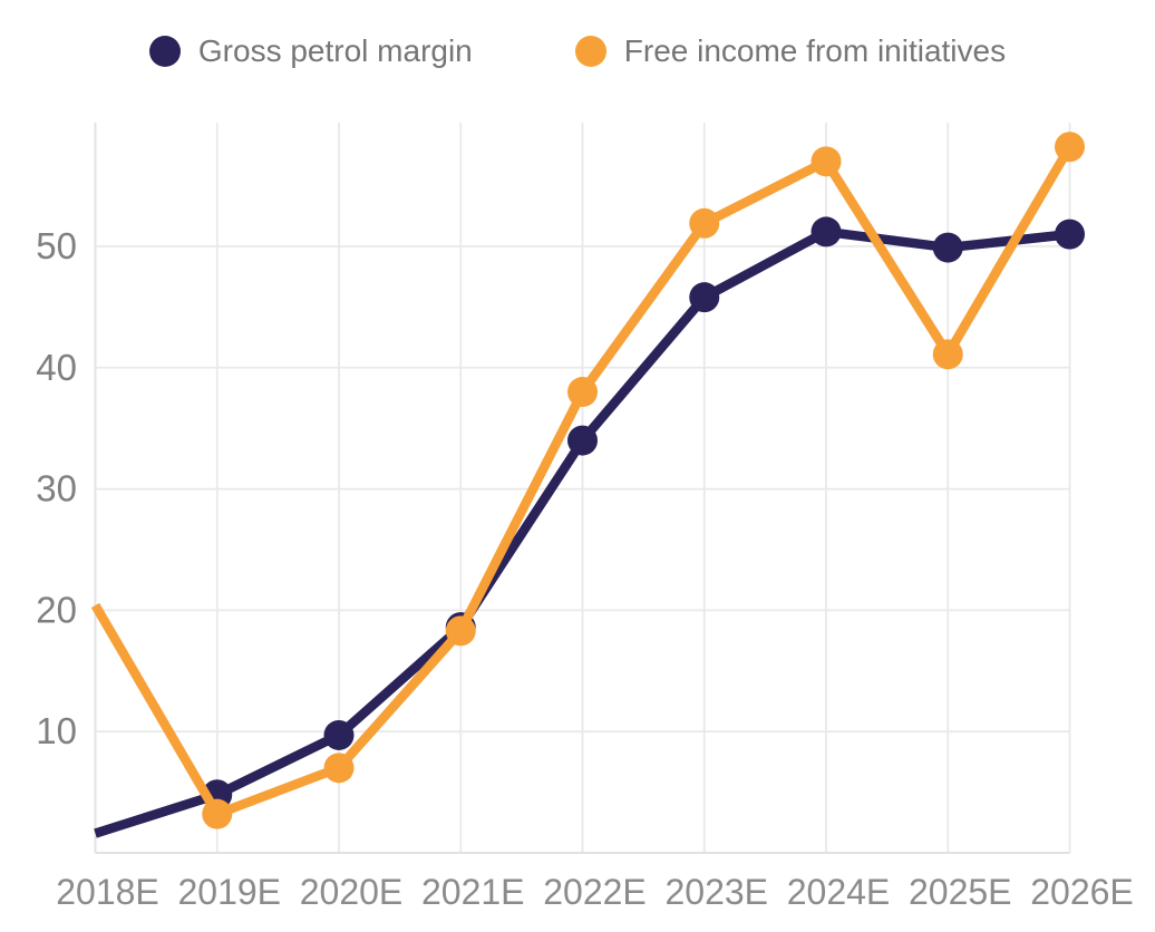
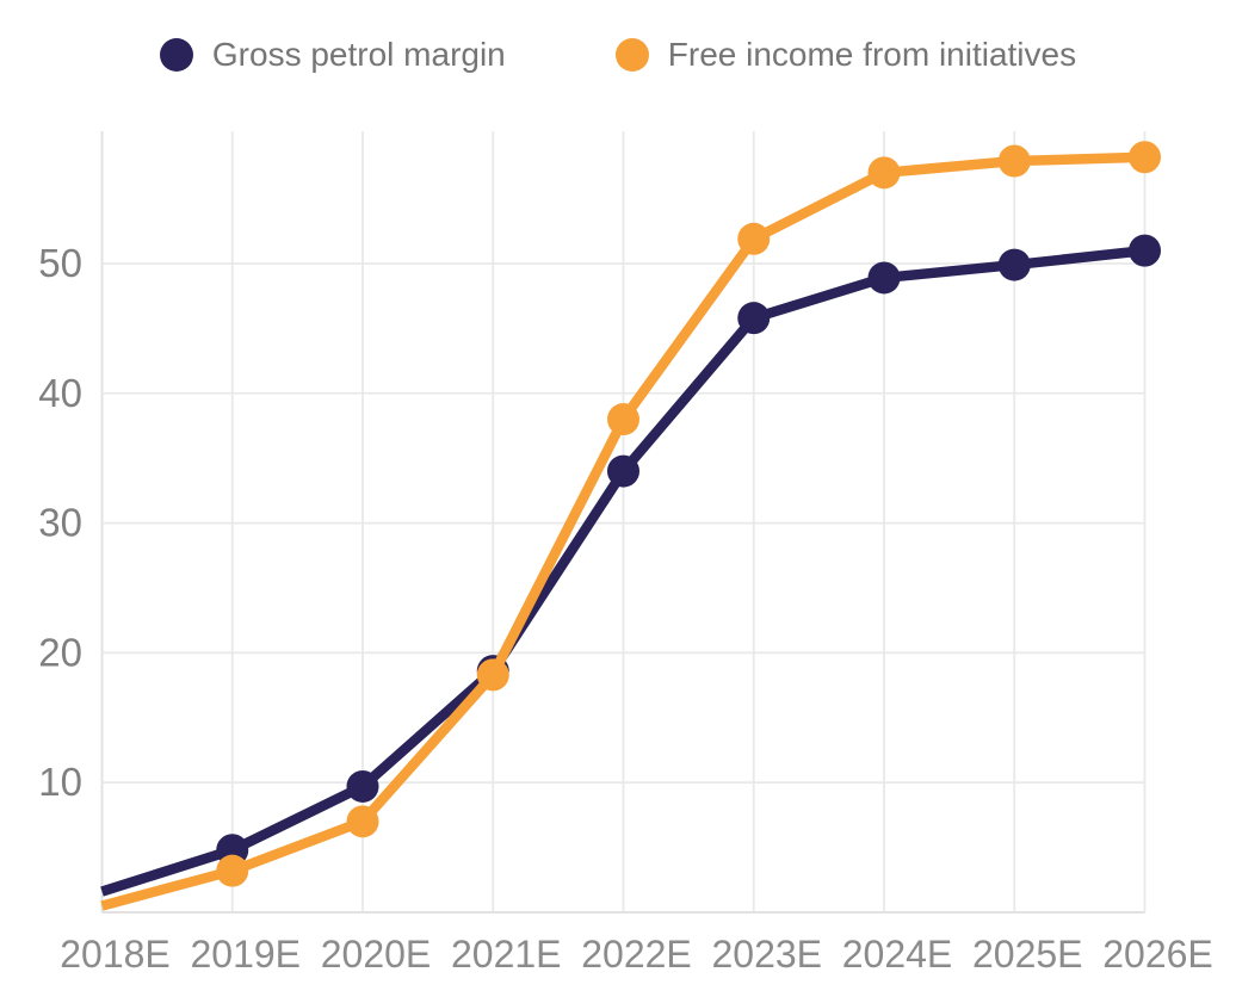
Free income from initiatives/2018E: 20.4 -> 0.5
Gross petrol margin/2024E: 51.2 -> 48.9
Free income from initiatives/2025E: 41.1 -> 57.9
